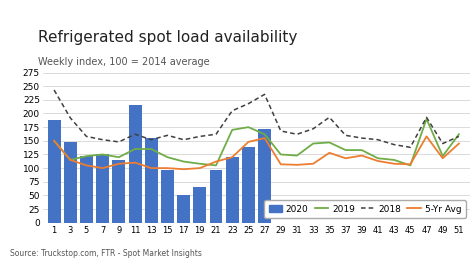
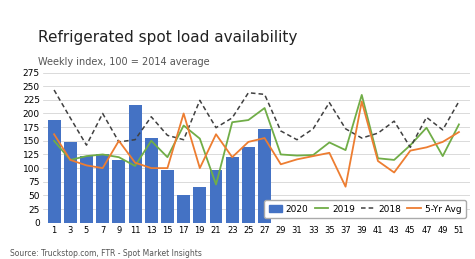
5-Yr Avg/1: 150 -> 162
2018/5: 158 -> 142
2018/7: 152 -> 200
5-Yr Avg/9: 108 -> 150
2019/11: 135 -> 104
2018/11: 162 -> 152
2019/13: 135 -> 150
2018/13: 152 -> 194
2019/17: 112 -> 178
5-Yr Avg/17: 98 -> 200
2019/19: 108 -> 154
2018/19: 158 -> 224
2019/21: 105 -> 70
2018/21: 162 -> 174
5-Yr Avg/21: 112 -> 162
2019/23: 170 -> 184
2018/23: 205 -> 192
2019/25: 175 -> 188
2018/25: 218 -> 238
2019/27: 162 -> 210
2018/31: 162 -> 152
5-Yr Avg/31: 106 -> 116
2019/33: 145 -> 124
5-Yr Avg/33: 108 -> 122
2018/35: 193 -> 220
2018/37: 160 -> 172
5-Yr Avg/37: 118 -> 66
2019/39: 133 -> 234
5-Yr Avg/39: 123 -> 222
2018/41: 152 -> 164
2018/43: 143 -> 186
5-Yr Avg/43: 108 -> 92
2019/45: 105 -> 142
5-Yr Avg/45: 107 -> 132
2019/47: 190 -> 174
5-Yr Avg/47: 158 -> 138
2018/49: 145 -> 170
5-Yr Avg/49: 118 -> 148
2019/51: 162 -> 180
2018/51: 158 -> 222
5-Yr Avg/51: 145 -> 166
